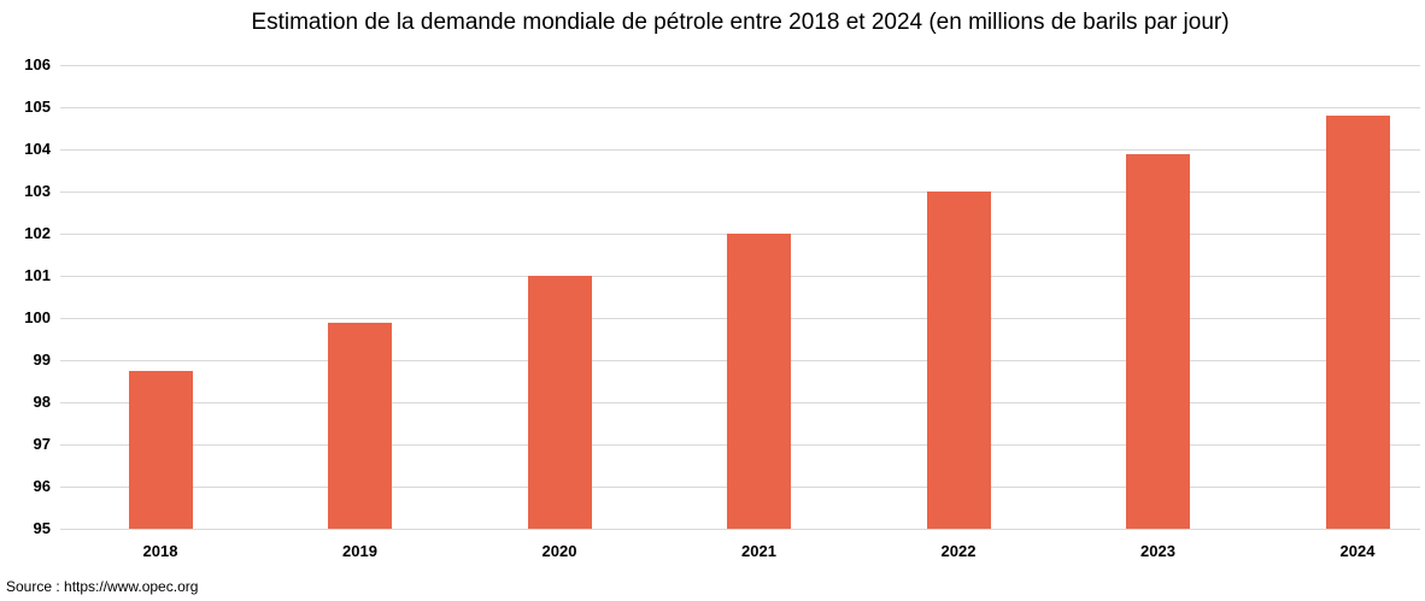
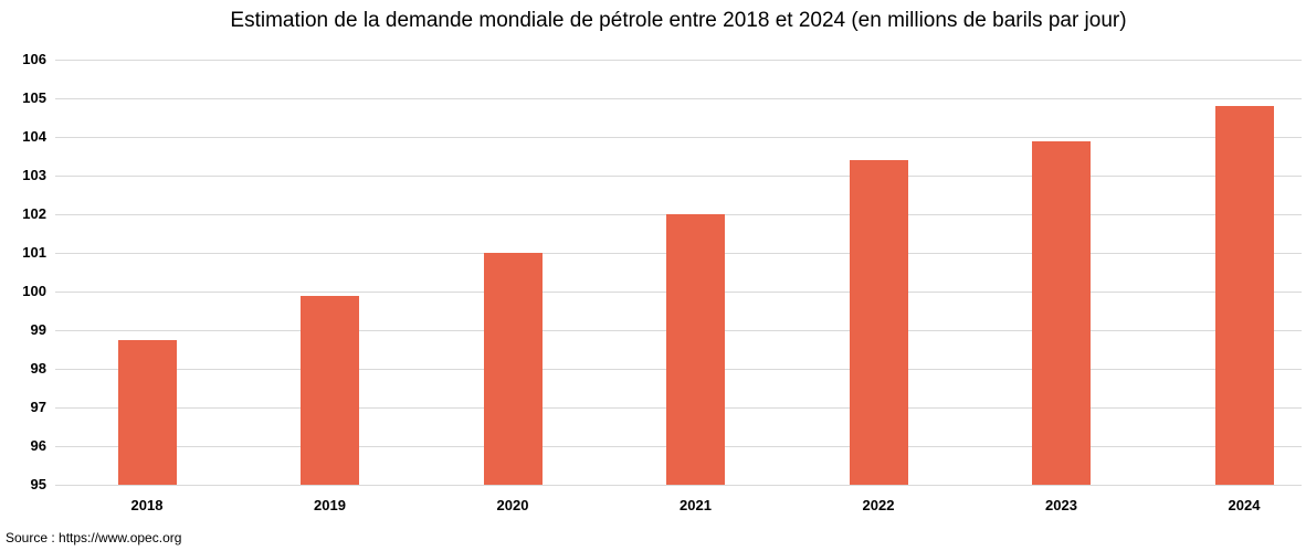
2022: 103.0 -> 103.4
